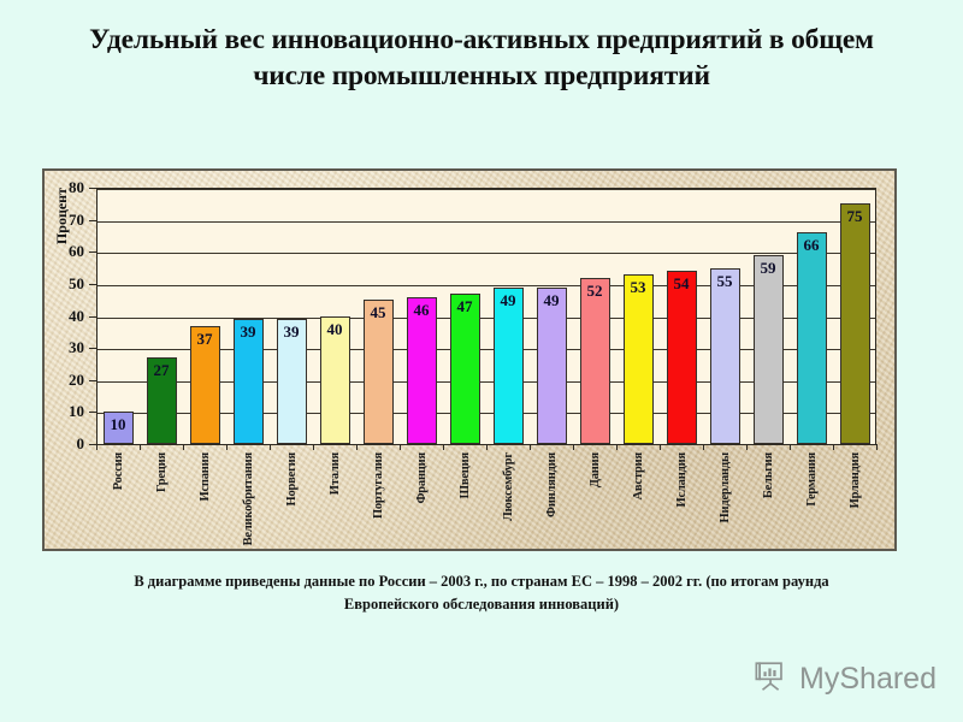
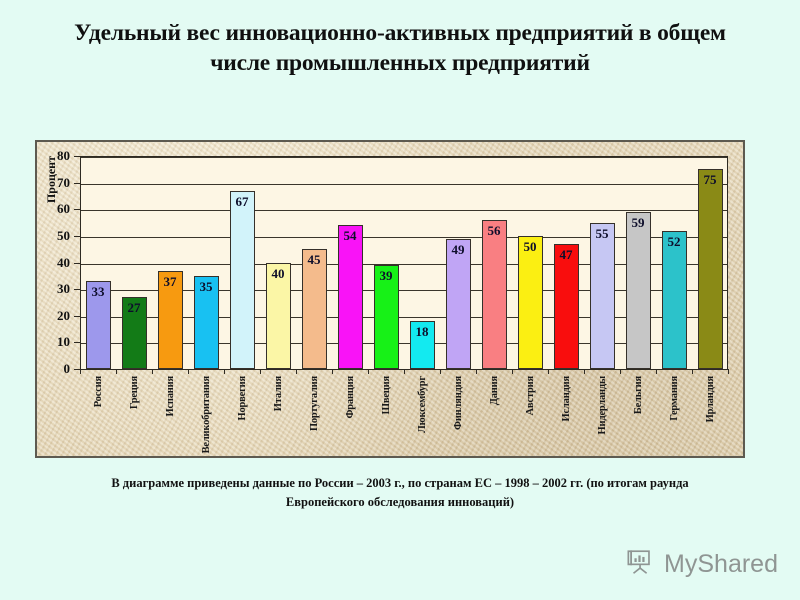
Россия: 10 -> 33
Великобритания: 39 -> 35
Норвегия: 39 -> 67
Франция: 46 -> 54
Швеция: 47 -> 39
Люксембург: 49 -> 18
Дания: 52 -> 56
Австрия: 53 -> 50
Исландия: 54 -> 47
Германия: 66 -> 52
